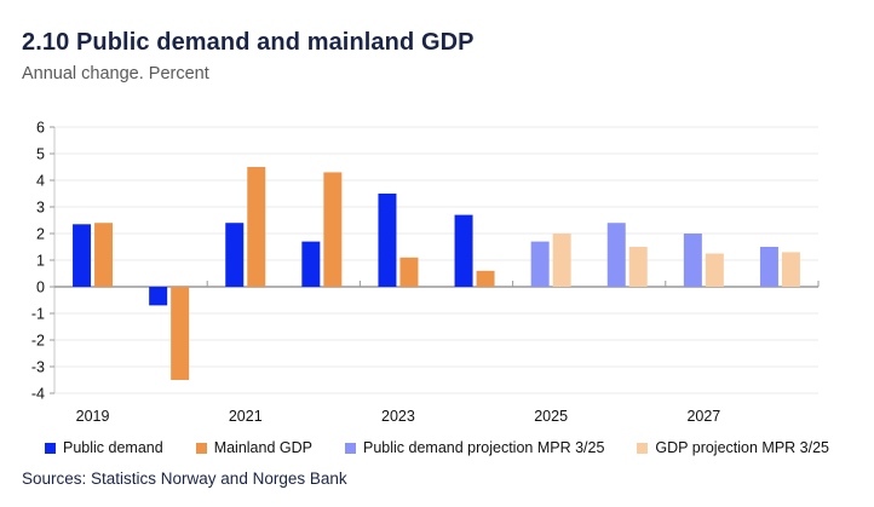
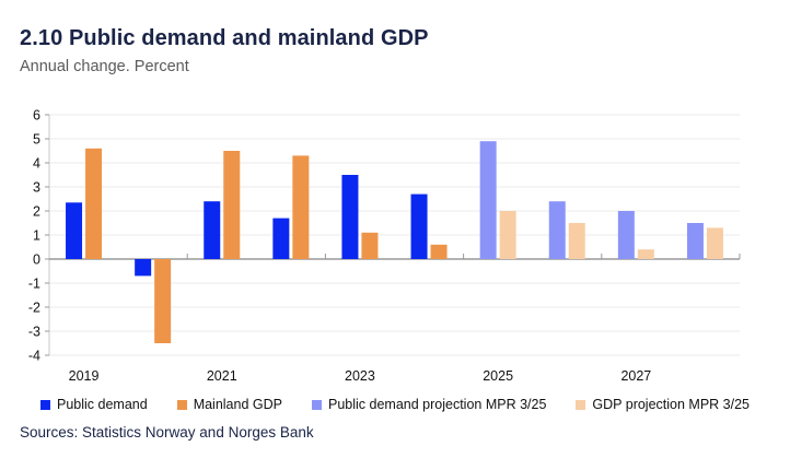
Mainland GDP/2019: 2.4 -> 4.6
Public demand projection MPR 3/25/2025: 1.7 -> 4.9
GDP projection MPR 3/25/2027: 1.2 -> 0.4
